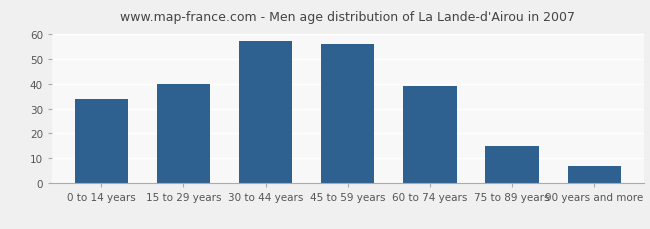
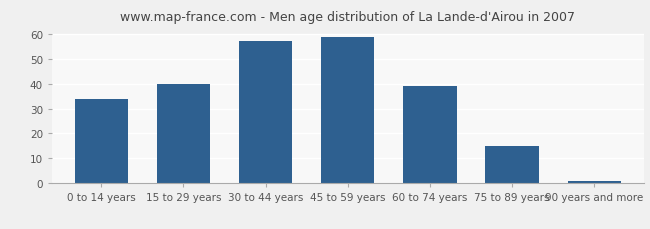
45 to 59 years: 56 -> 59
90 years and more: 7 -> 1
